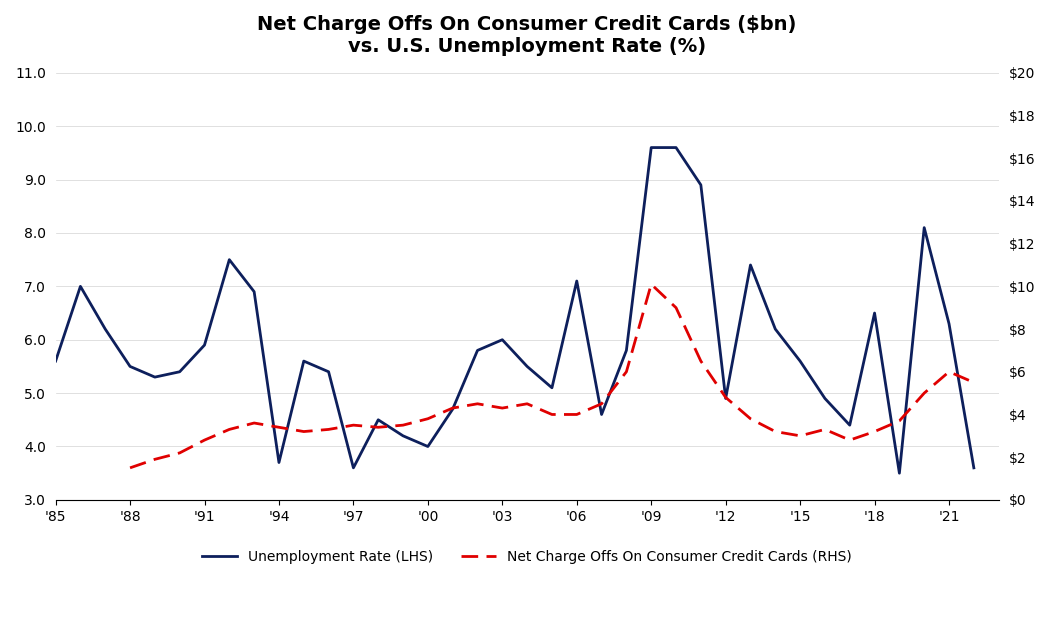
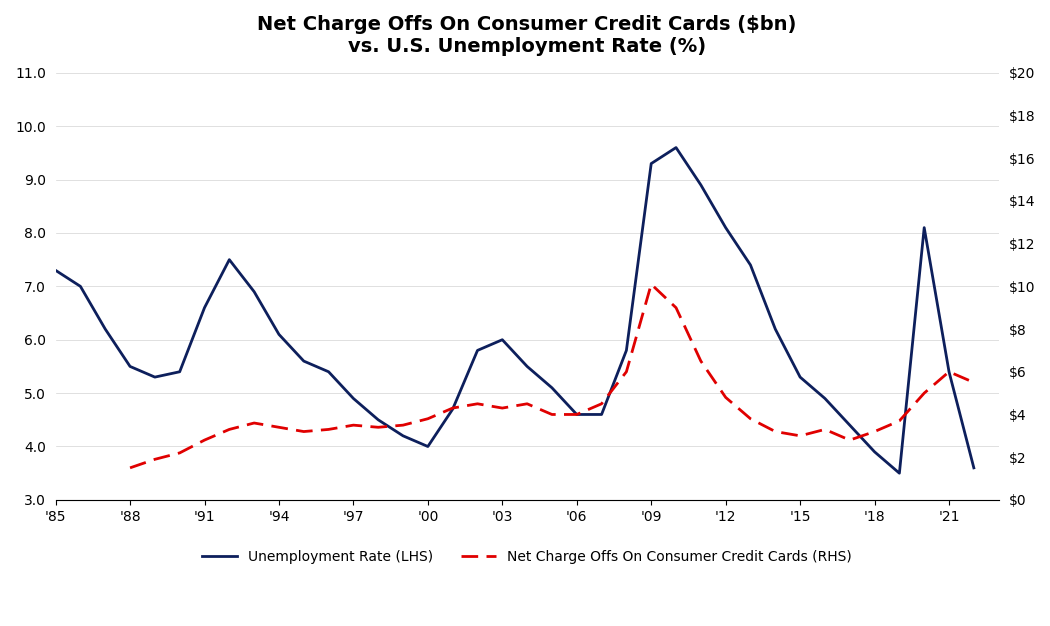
Unemployment Rate (LHS)/'85: 5.6 -> 7.3
Unemployment Rate (LHS)/'91: 5.9 -> 6.6
Unemployment Rate (LHS)/'94: 3.7 -> 6.1
Unemployment Rate (LHS)/'97: 3.6 -> 4.9
Unemployment Rate (LHS)/'06: 7.1 -> 4.6
Unemployment Rate (LHS)/'09: 9.6 -> 9.3
Unemployment Rate (LHS)/'12: 4.9 -> 8.1
Unemployment Rate (LHS)/'15: 5.6 -> 5.3
Unemployment Rate (LHS)/'18: 6.5 -> 3.9
Unemployment Rate (LHS)/'21: 6.3 -> 5.4
